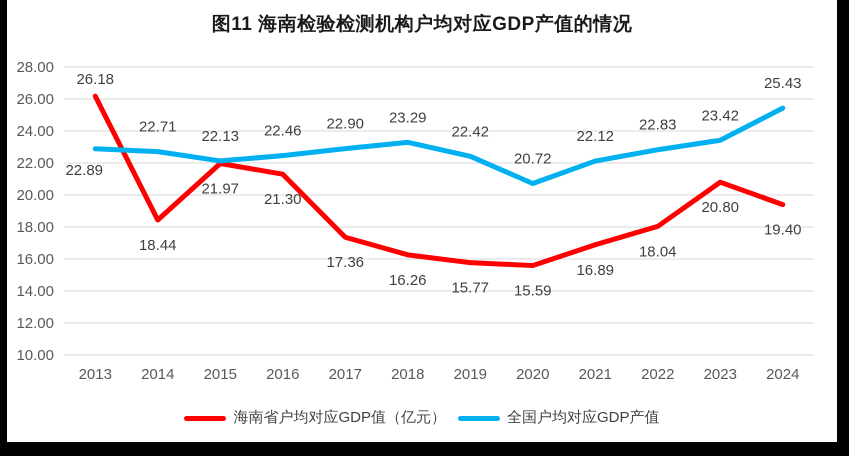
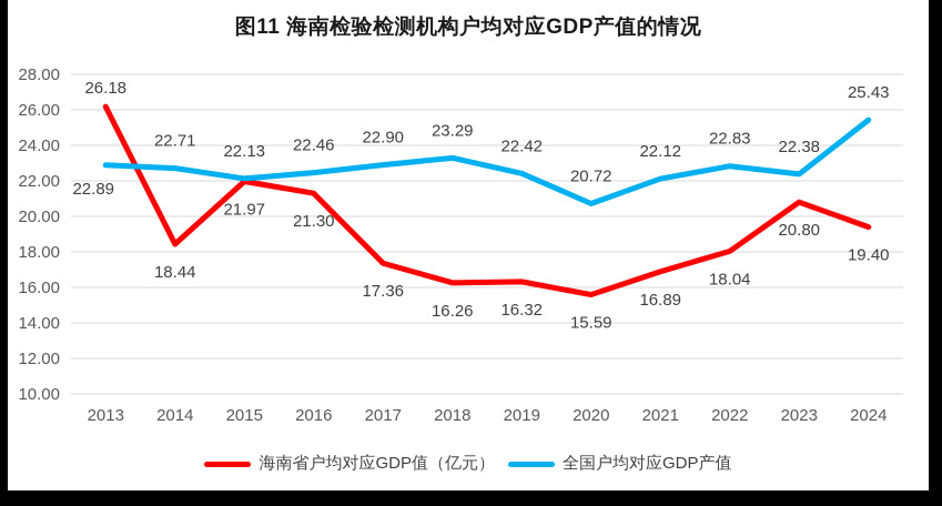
海南省户均对应GDP值（亿元）/2019: 15.77 -> 16.32
全国户均对应GDP产值/2023: 23.42 -> 22.38
